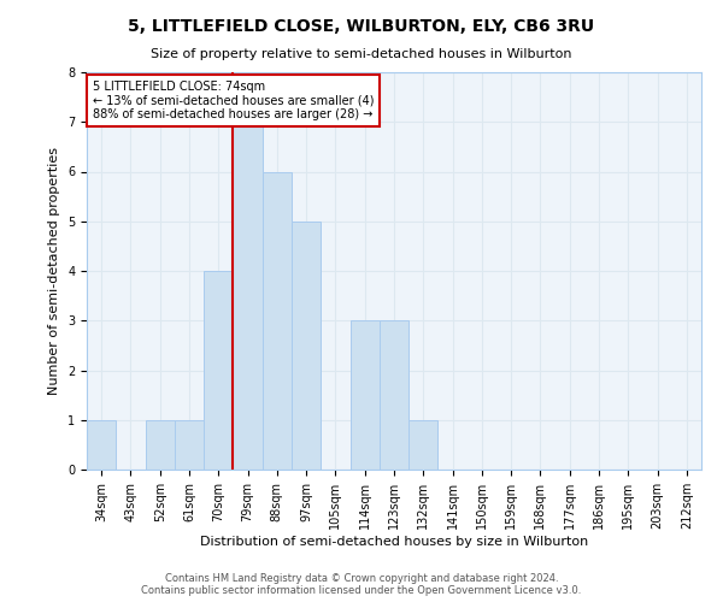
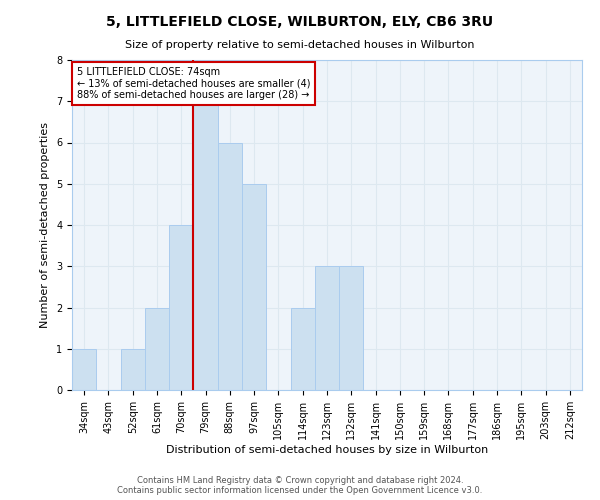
61sqm: 1 -> 2
114sqm: 3 -> 2
132sqm: 1 -> 3
